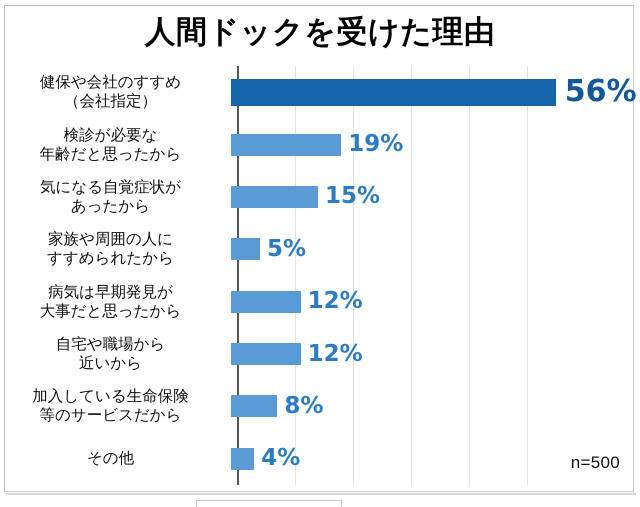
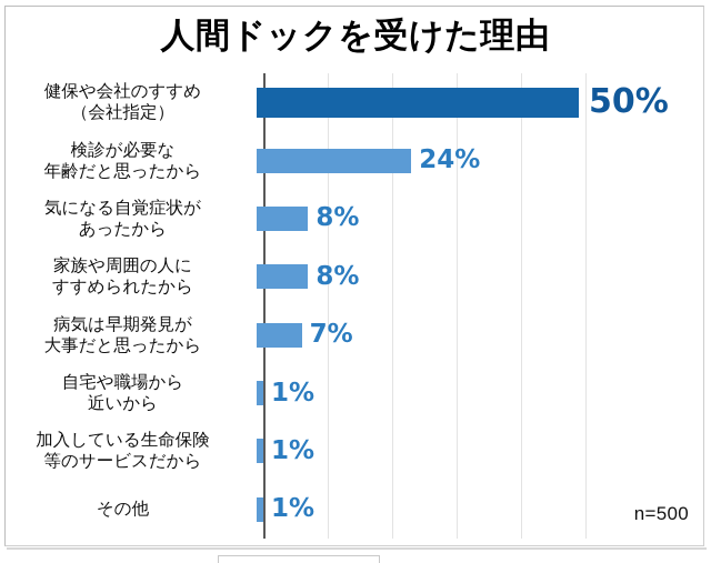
健保や会社のすすめ （会社指定）: 56% -> 50%
検診が必要な 年齢だと思ったから: 19% -> 24%
気になる自覚症状が あったから: 15% -> 8%
家族や周囲の人に すすめられたから: 5% -> 8%
病気は早期発見が 大事だと思ったから: 12% -> 7%
自宅や職場から 近いから: 12% -> 1%
加入している生命保険 等のサービスだから: 8% -> 1%
その他: 4% -> 1%
